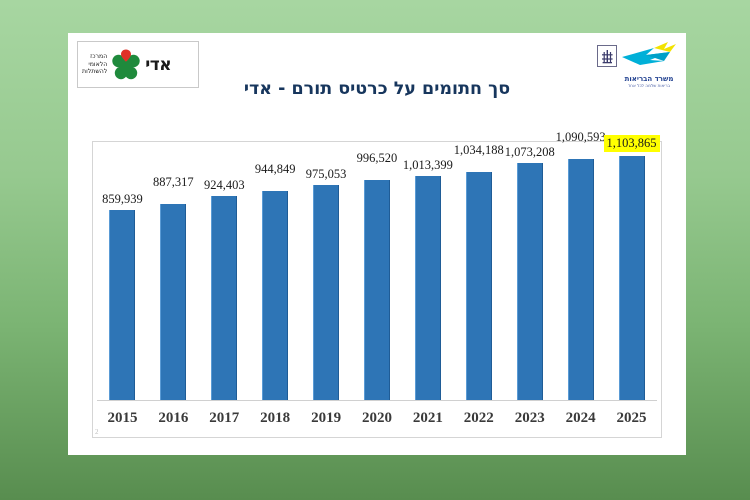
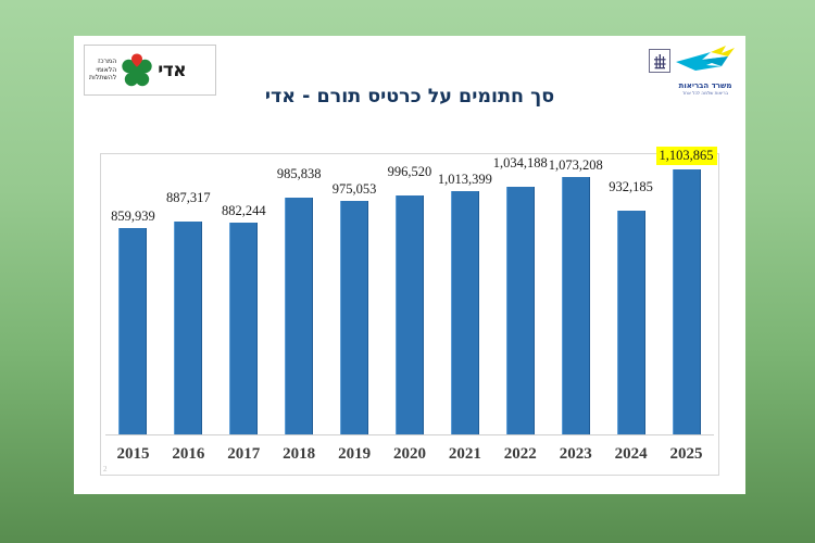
2017: 924,403 -> 882,244
2018: 944,849 -> 985,838
2024: 1,090,593 -> 932,185
